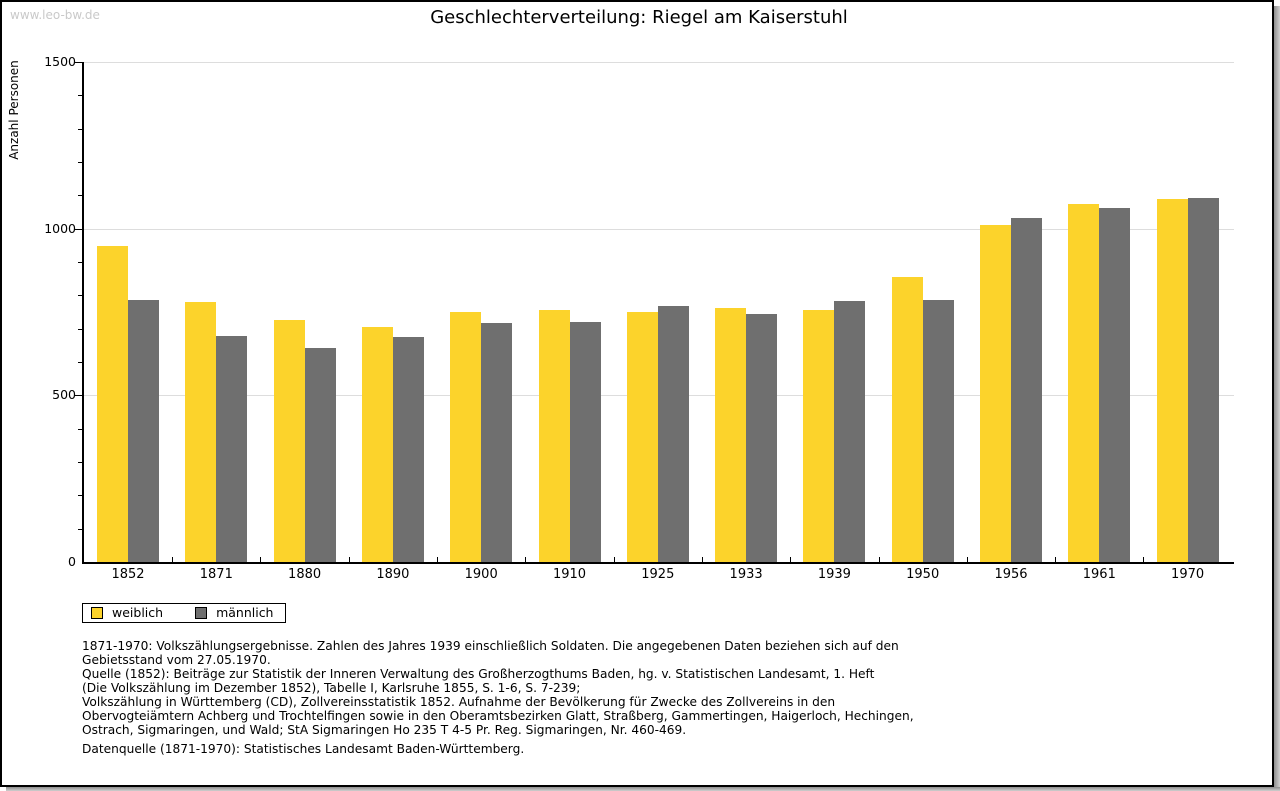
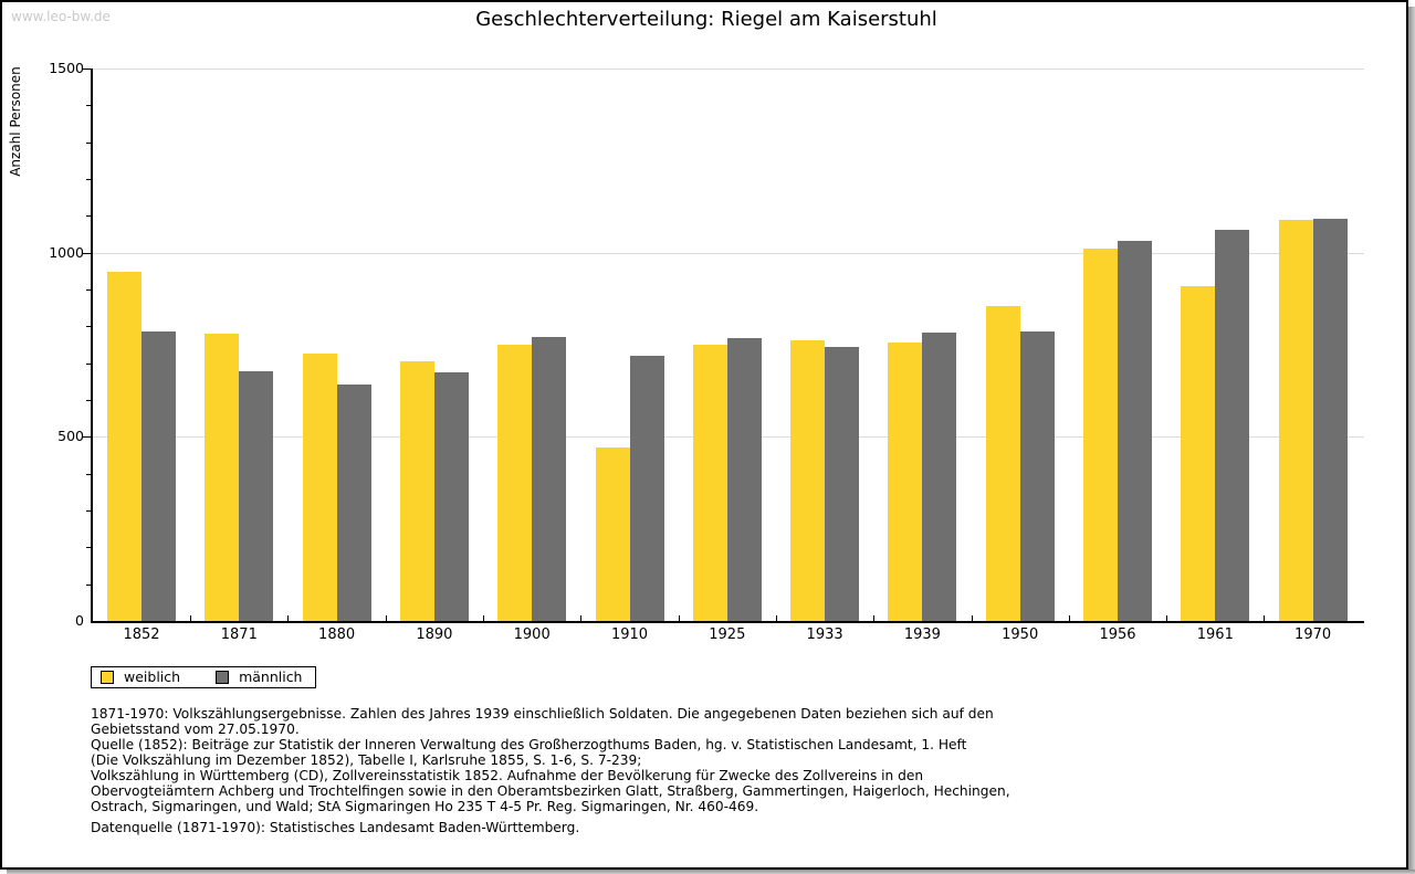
männlich/1900: 720 -> 770
weiblich/1910: 760 -> 470
weiblich/1961: 1070 -> 910
